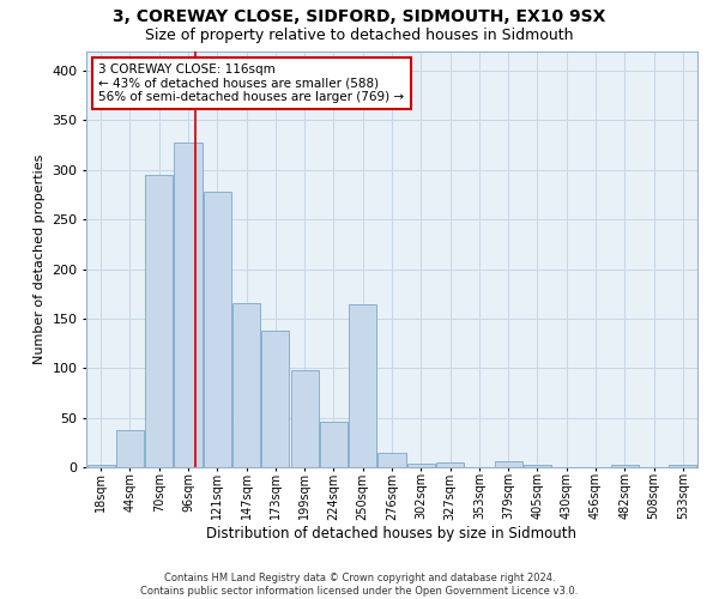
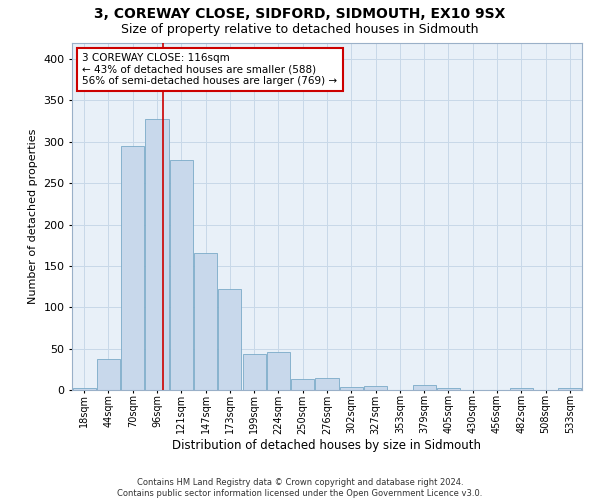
173sqm: 138 -> 122
199sqm: 98 -> 44
250sqm: 164 -> 13
